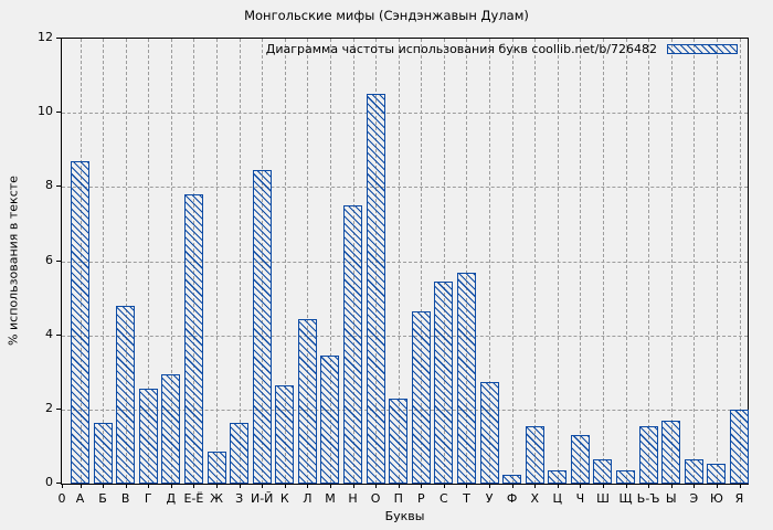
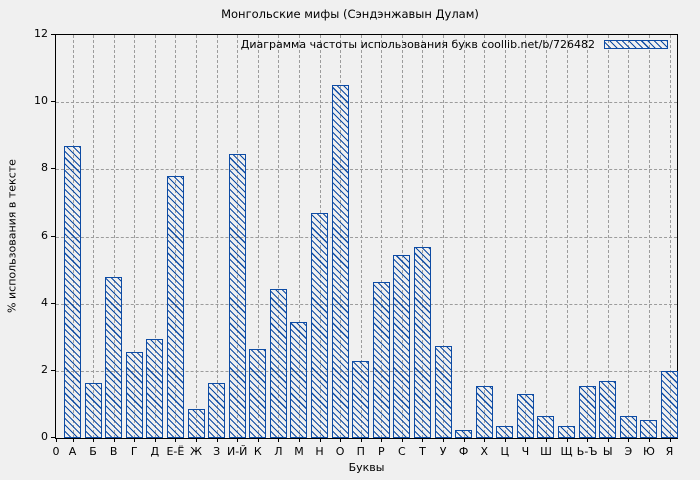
Н: 7.5 -> 6.7
